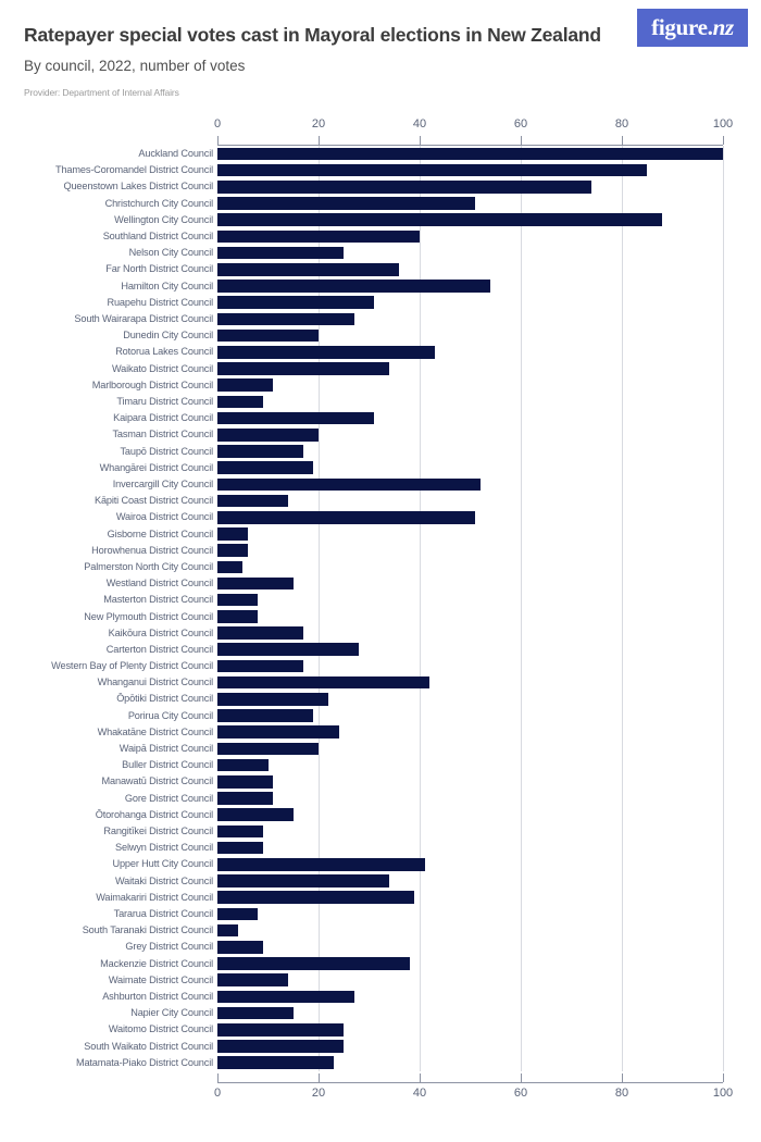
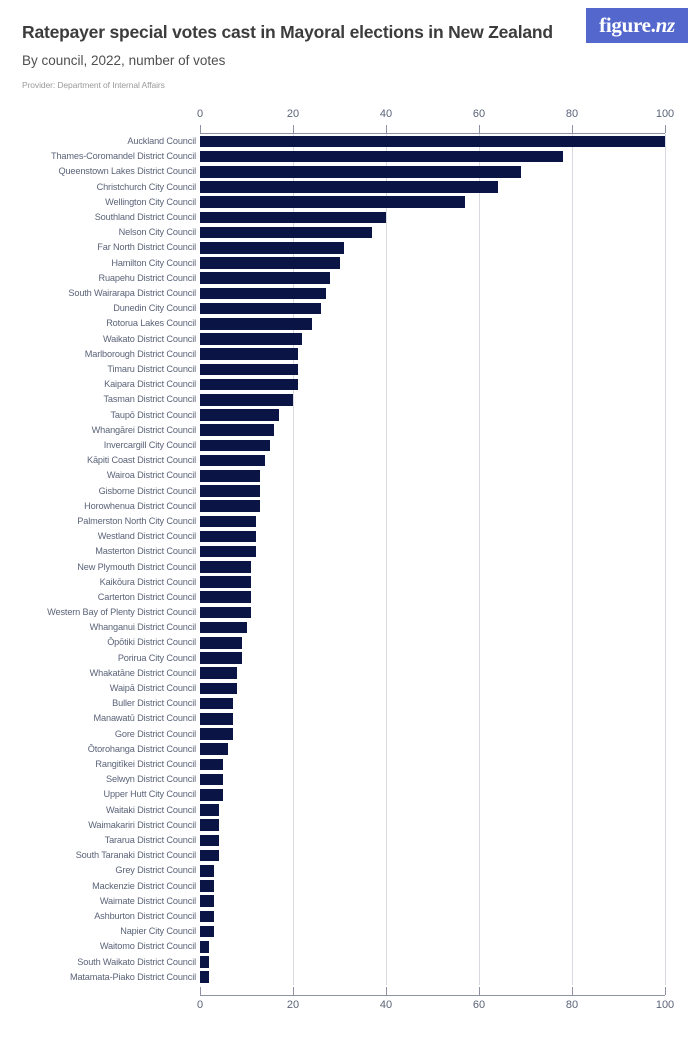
Thames-Coromandel District Council: 85 -> 78
Queenstown Lakes District Council: 74 -> 69
Christchurch City Council: 51 -> 64
Wellington City Council: 88 -> 57
Nelson City Council: 25 -> 37
Far North District Council: 36 -> 31
Hamilton City Council: 54 -> 30
Ruapehu District Council: 31 -> 28
Dunedin City Council: 20 -> 26
Rotorua Lakes Council: 43 -> 24
Waikato District Council: 34 -> 22
Marlborough District Council: 11 -> 21
Timaru District Council: 9 -> 21
Kaipara District Council: 31 -> 21
Whangārei District Council: 19 -> 16
Invercargill City Council: 52 -> 15
Wairoa District Council: 51 -> 13
Gisborne District Council: 6 -> 13
Horowhenua District Council: 6 -> 13
Palmerston North City Council: 5 -> 12
Westland District Council: 15 -> 12
Masterton District Council: 8 -> 12
New Plymouth District Council: 8 -> 11
Kaikōura District Council: 17 -> 11
Carterton District Council: 28 -> 11
Western Bay of Plenty District Council: 17 -> 11
Whanganui District Council: 42 -> 10
Ōpōtiki District Council: 22 -> 9
Porirua City Council: 19 -> 9
Whakatāne District Council: 24 -> 8
Waipā District Council: 20 -> 8
Buller District Council: 10 -> 7
Manawatū District Council: 11 -> 7
Gore District Council: 11 -> 7
Ōtorohanga District Council: 15 -> 6
Rangitīkei District Council: 9 -> 5
Selwyn District Council: 9 -> 5
Upper Hutt City Council: 41 -> 5
Waitaki District Council: 34 -> 4
Waimakariri District Council: 39 -> 4
Tararua District Council: 8 -> 4
Grey District Council: 9 -> 3
Mackenzie District Council: 38 -> 3
Waimate District Council: 14 -> 3
Ashburton District Council: 27 -> 3
Napier City Council: 15 -> 3
Waitomo District Council: 25 -> 2
South Waikato District Council: 25 -> 2
Matamata-Piako District Council: 23 -> 2
